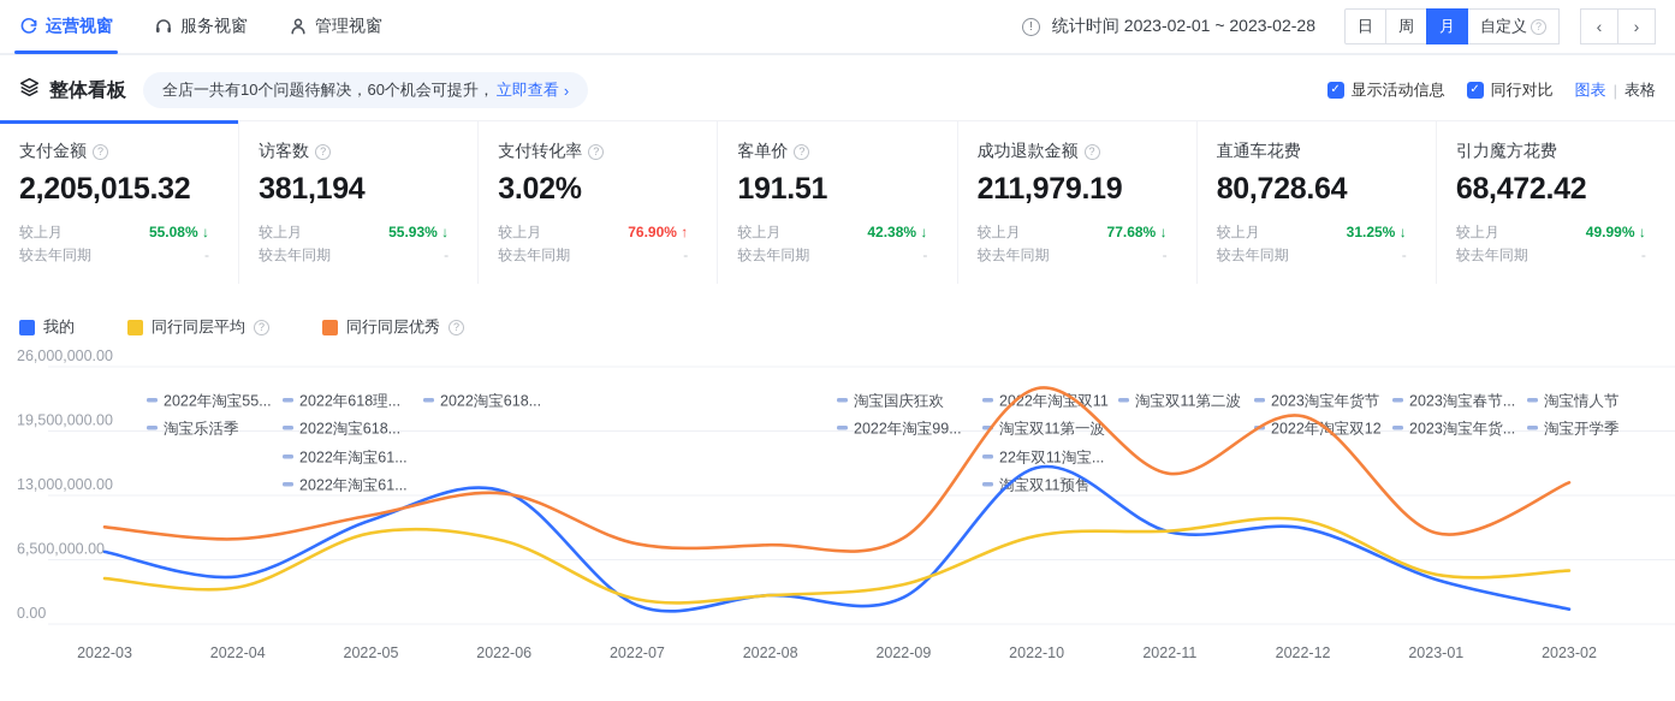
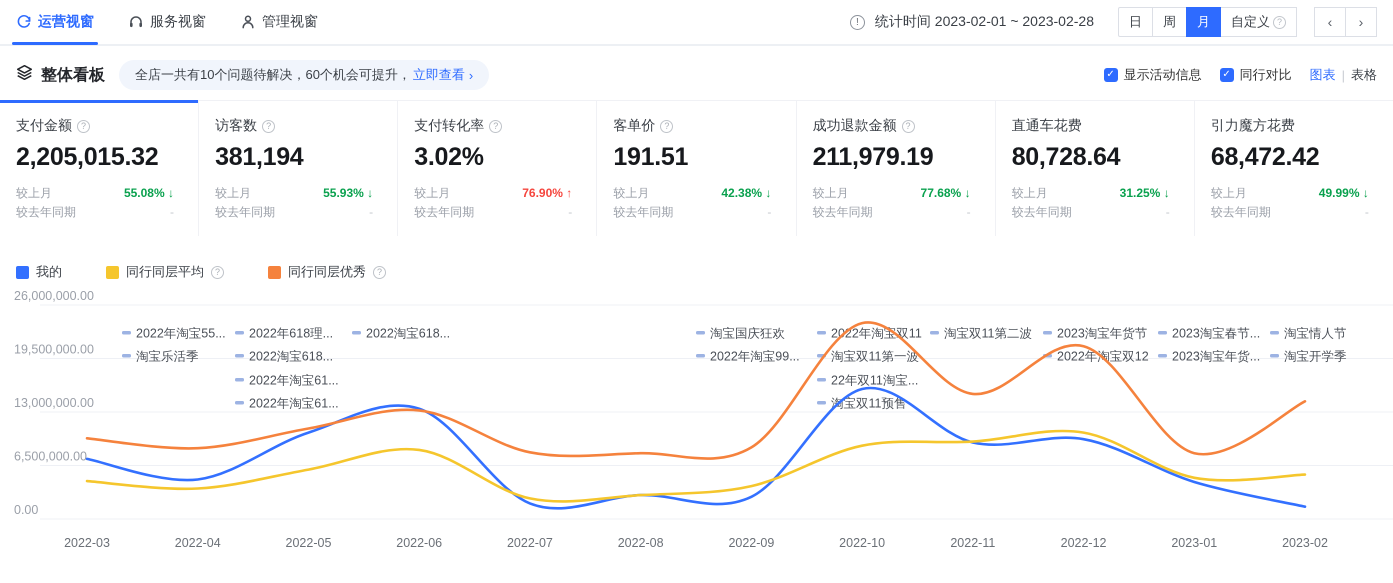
同行同层平均/2022-05: 9000000 -> 6000000
同行同层优秀/2023-01: 9000000 -> 8000000
